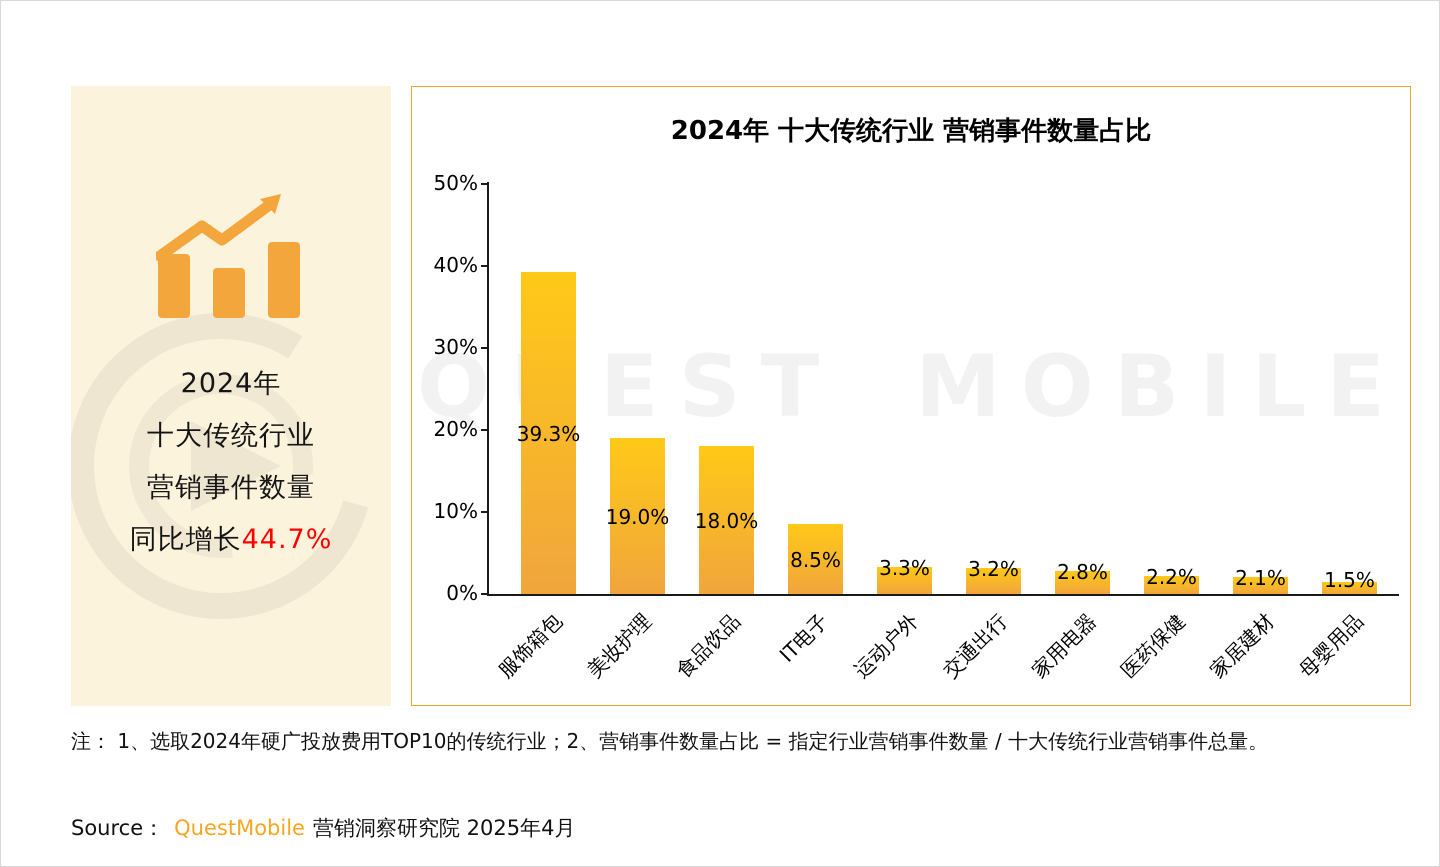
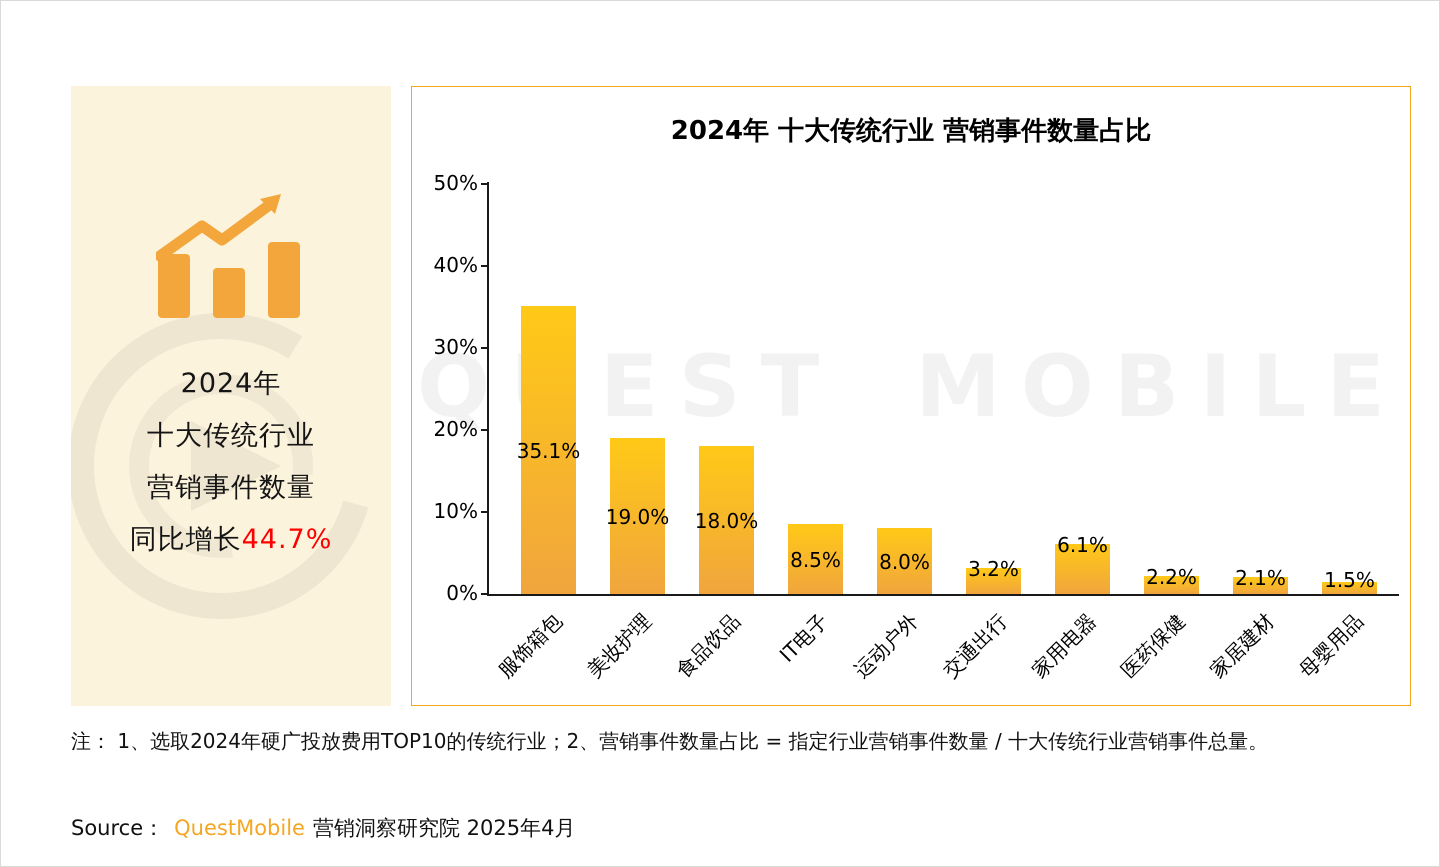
服饰箱包: 39.3% -> 35.1%
运动户外: 3.3% -> 8.0%
家用电器: 2.8% -> 6.1%
